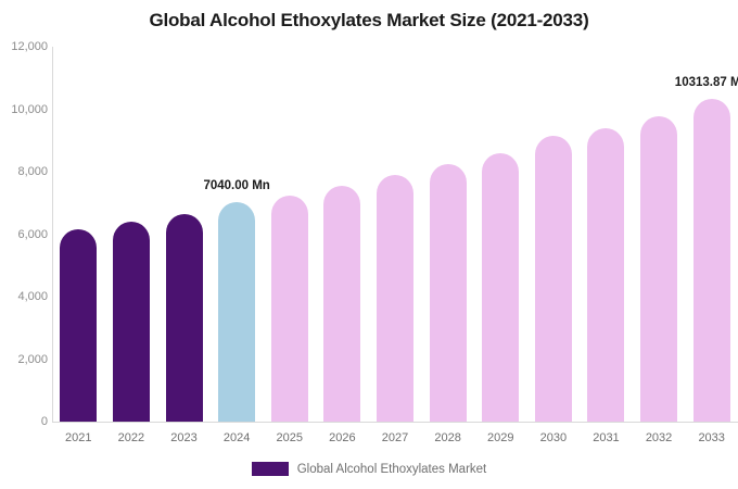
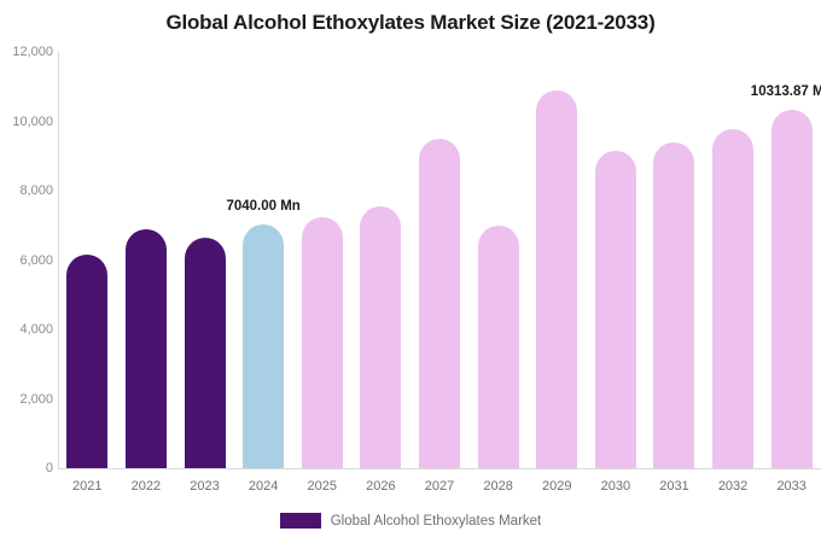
2022: 6400 -> 6900
2027: 7900 -> 9500
2028: 8200 -> 7000
2029: 8600 -> 10900
